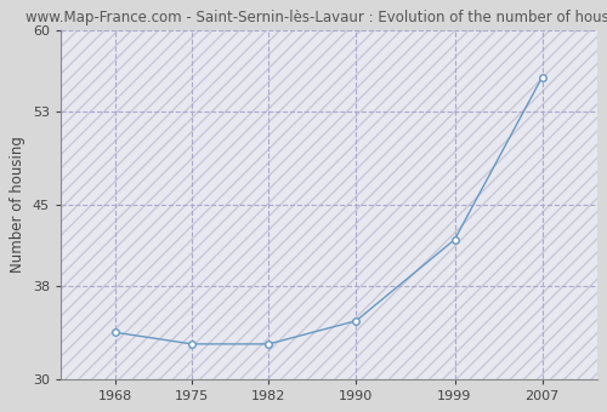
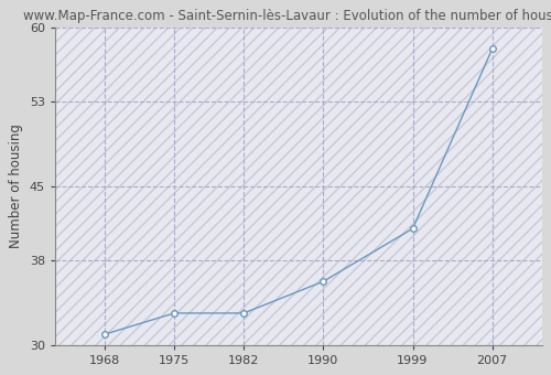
1968: 34 -> 31
1990: 35 -> 36
1999: 42 -> 41
2007: 56 -> 58
